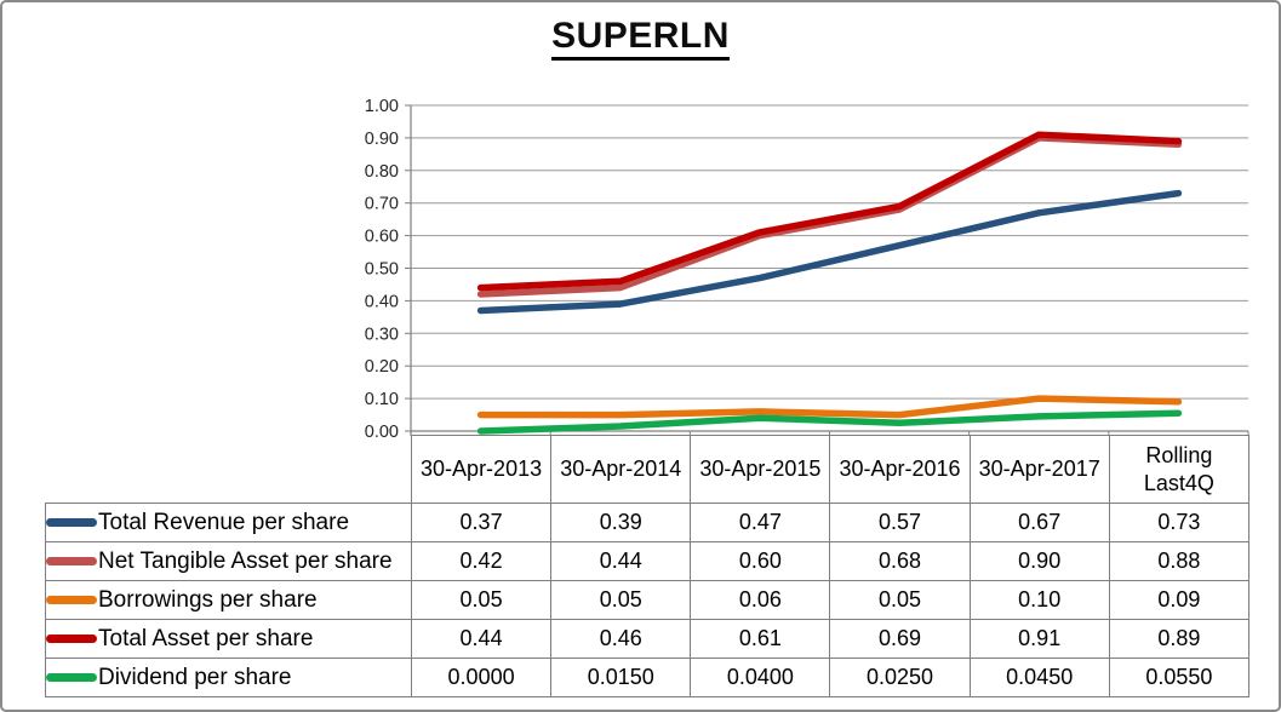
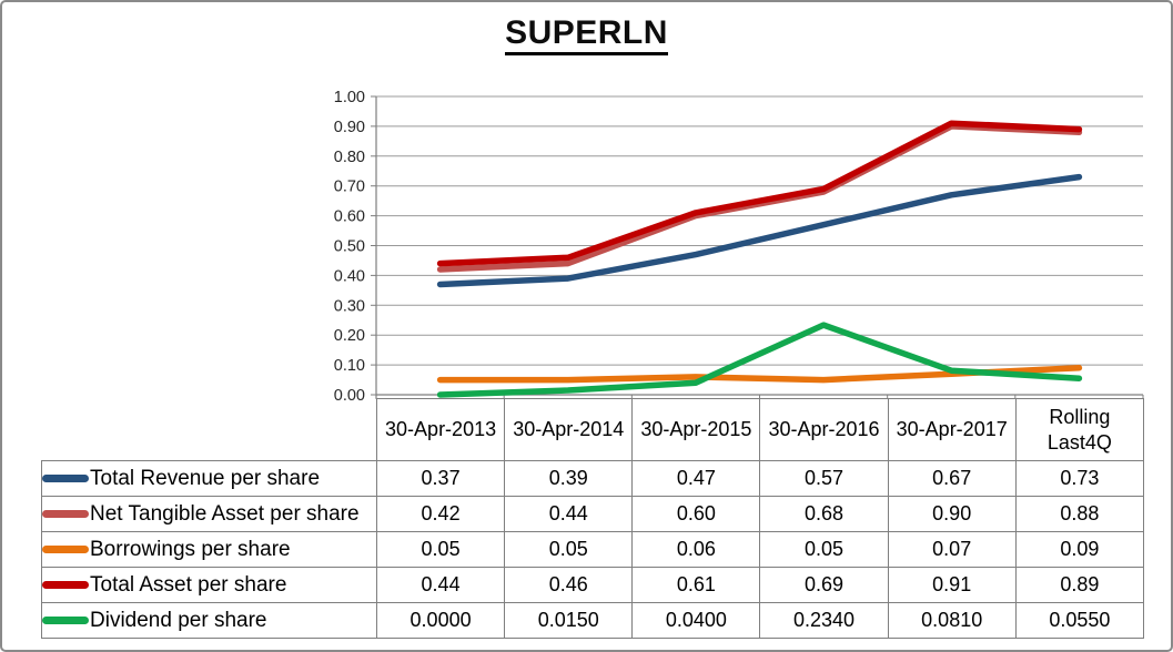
Dividend per share/30-Apr-2016: 0.0250 -> 0.2340
Borrowings per share/30-Apr-2017: 0.10 -> 0.07
Dividend per share/30-Apr-2017: 0.0450 -> 0.0810
